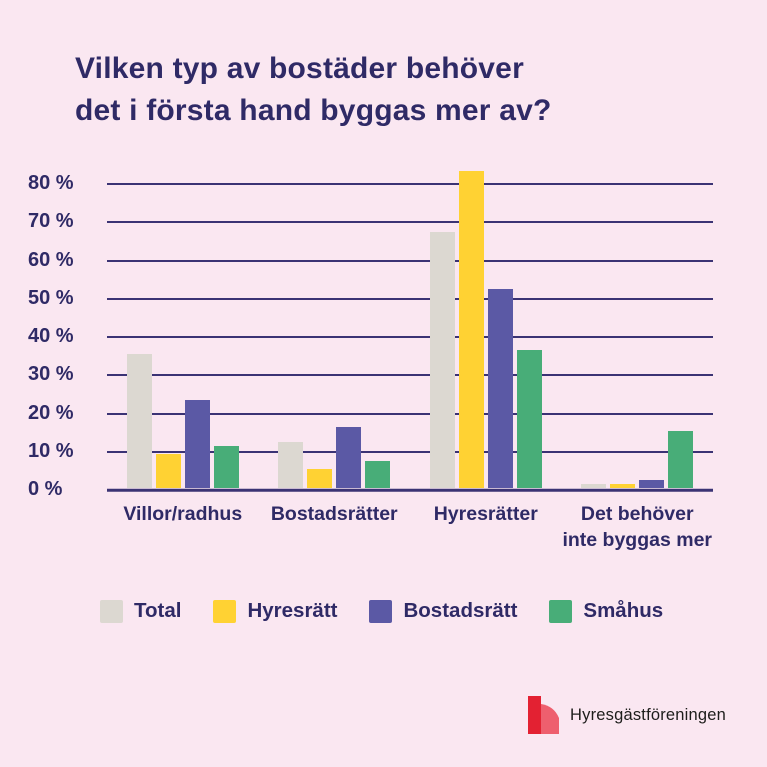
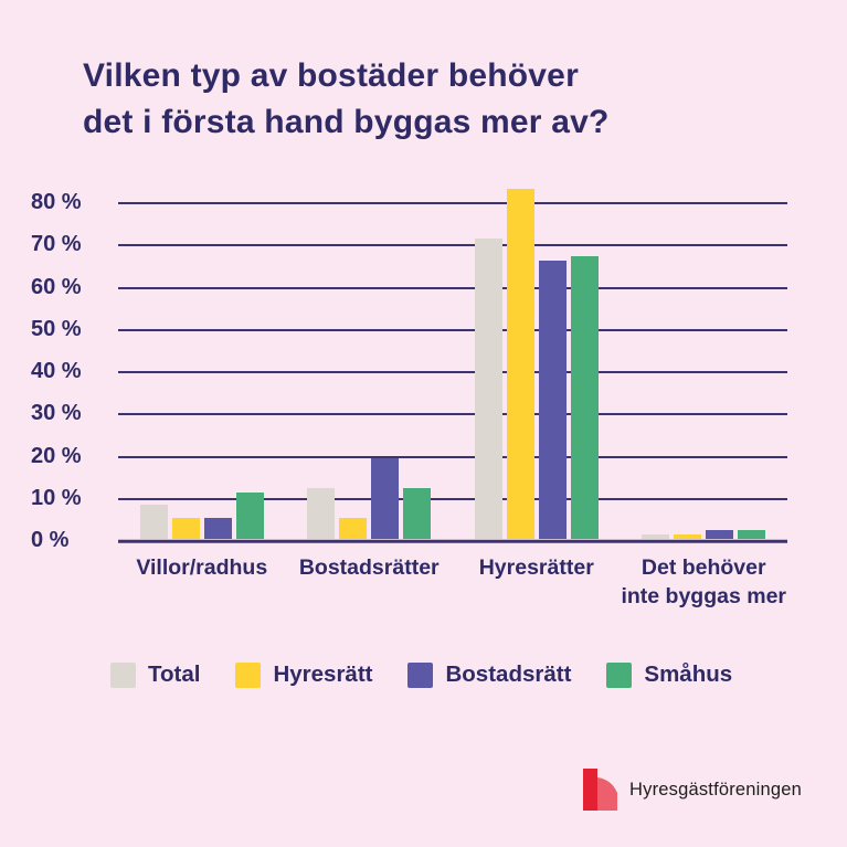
Total/Villor/radhus: 35% -> 8%
Hyresrätt/Villor/radhus: 9% -> 5%
Bostadsrätt/Villor/radhus: 23% -> 5%
Bostadsrätt/Bostadsrätter: 16% -> 19%
Småhus/Bostadsrätter: 7% -> 12%
Total/Hyresrätter: 67% -> 71%
Bostadsrätt/Hyresrätter: 52% -> 66%
Småhus/Hyresrätter: 36% -> 67%
Småhus/Det behöver inte byggas mer: 15% -> 2%
